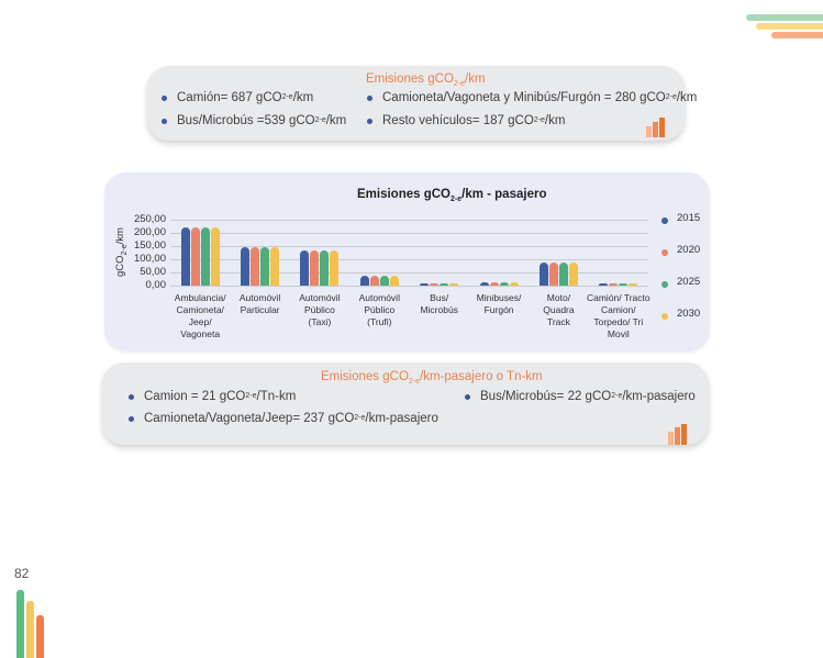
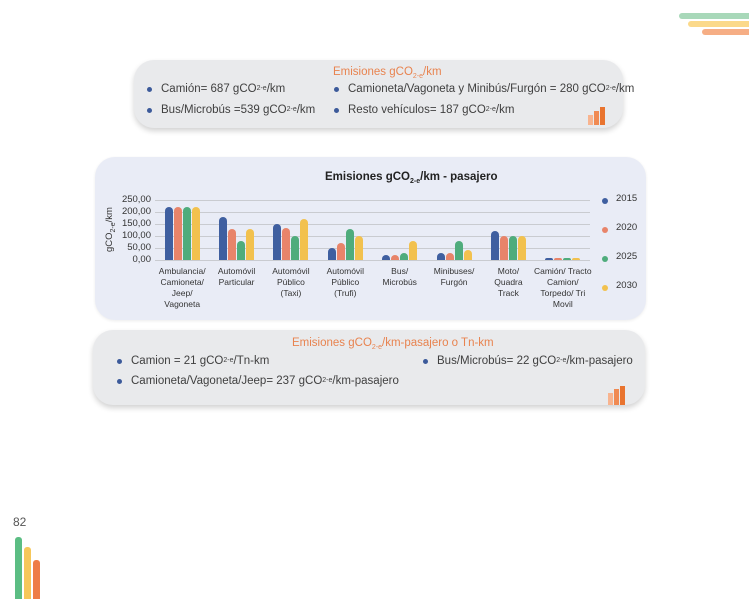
2015/Automóvil Particular: 140 -> 180
2020/Automóvil Particular: 140 -> 130
2025/Automóvil Particular: 140 -> 80
2030/Automóvil Particular: 140 -> 130
2015/Automóvil Público (Taxi): 140 -> 150
2025/Automóvil Público (Taxi): 140 -> 100
2030/Automóvil Público (Taxi): 140 -> 170
2015/Automóvil Público (Trufi): 40 -> 50
2020/Automóvil Público (Trufi): 40 -> 70
2025/Automóvil Público (Trufi): 40 -> 130
2030/Automóvil Público (Trufi): 40 -> 100
2015/Bus/ Microbús: 10 -> 20
2020/Bus/ Microbús: 10 -> 20
2025/Bus/ Microbús: 10 -> 30
2030/Bus/ Microbús: 10 -> 80
2015/Minibuses/ Furgón: 10 -> 30
2020/Minibuses/ Furgón: 10 -> 30
2025/Minibuses/ Furgón: 10 -> 80
2030/Minibuses/ Furgón: 10 -> 40
2015/Moto/ Quadra Track: 90 -> 120
2020/Moto/ Quadra Track: 90 -> 100
2025/Moto/ Quadra Track: 90 -> 100
2030/Moto/ Quadra Track: 90 -> 100
